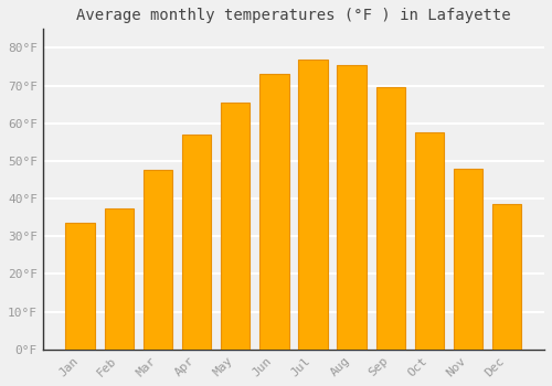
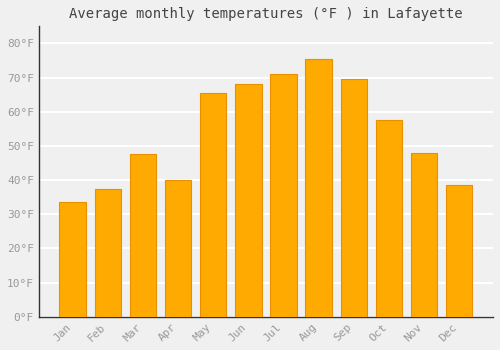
Apr: 57.0°F -> 40.0°F
Jun: 73.0°F -> 68.0°F
Jul: 77.0°F -> 71.0°F
